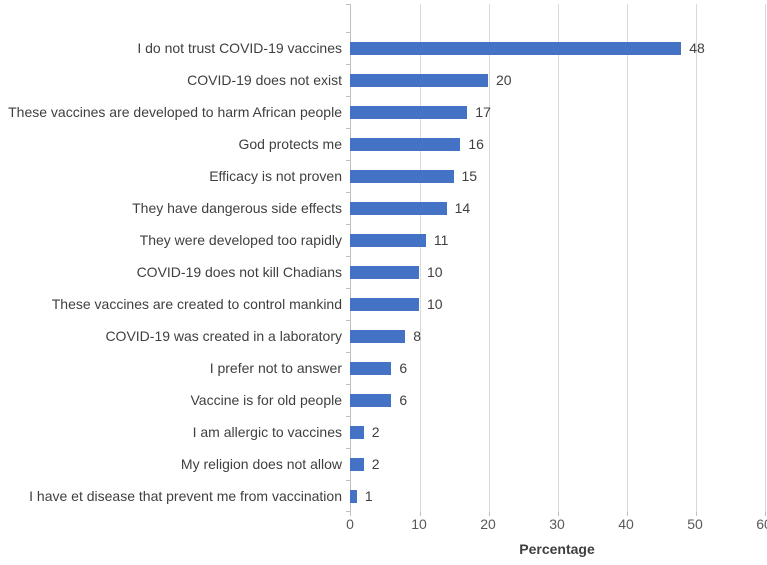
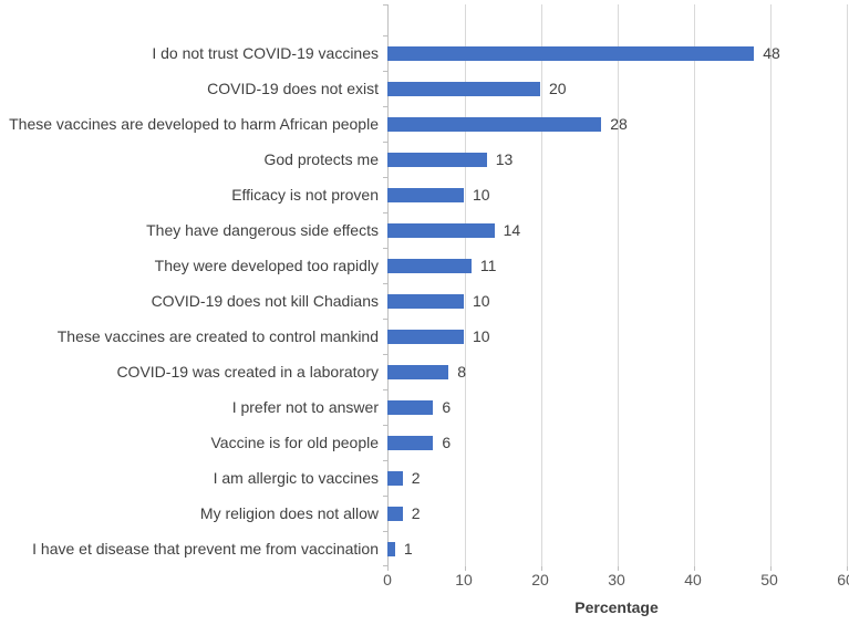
These vaccines are developed to harm African people: 17 -> 28
God protects me: 16 -> 13
Efficacy is not proven: 15 -> 10
